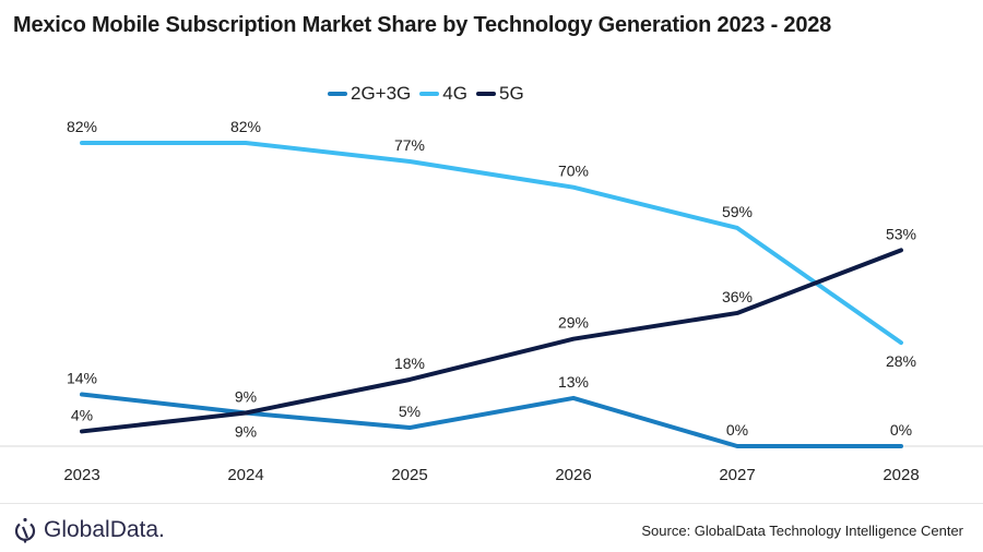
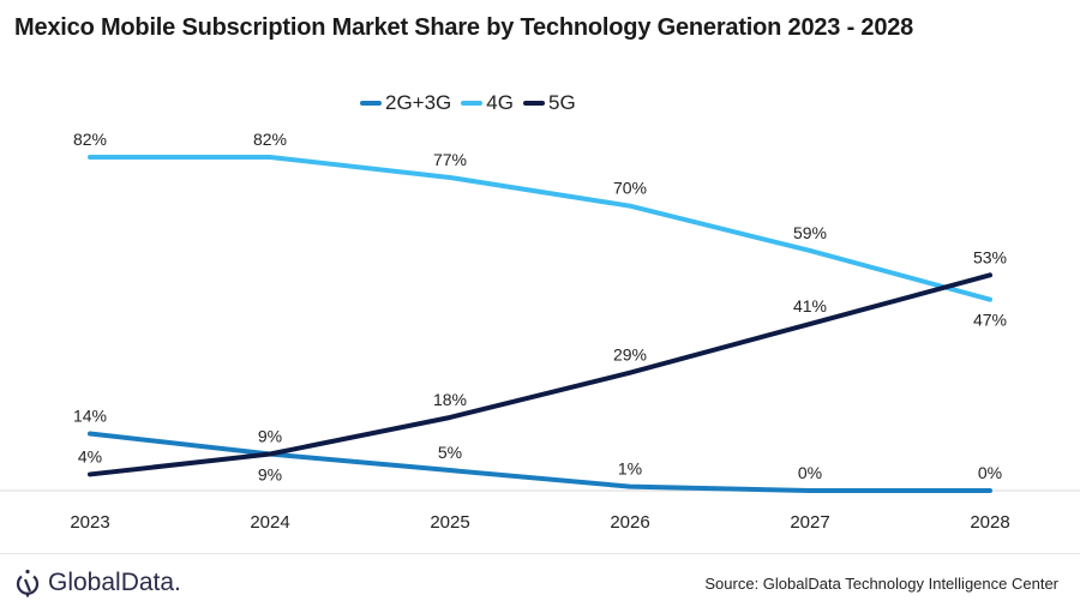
2G+3G/2026: 13% -> 1%
5G/2027: 36% -> 41%
4G/2028: 28% -> 47%
